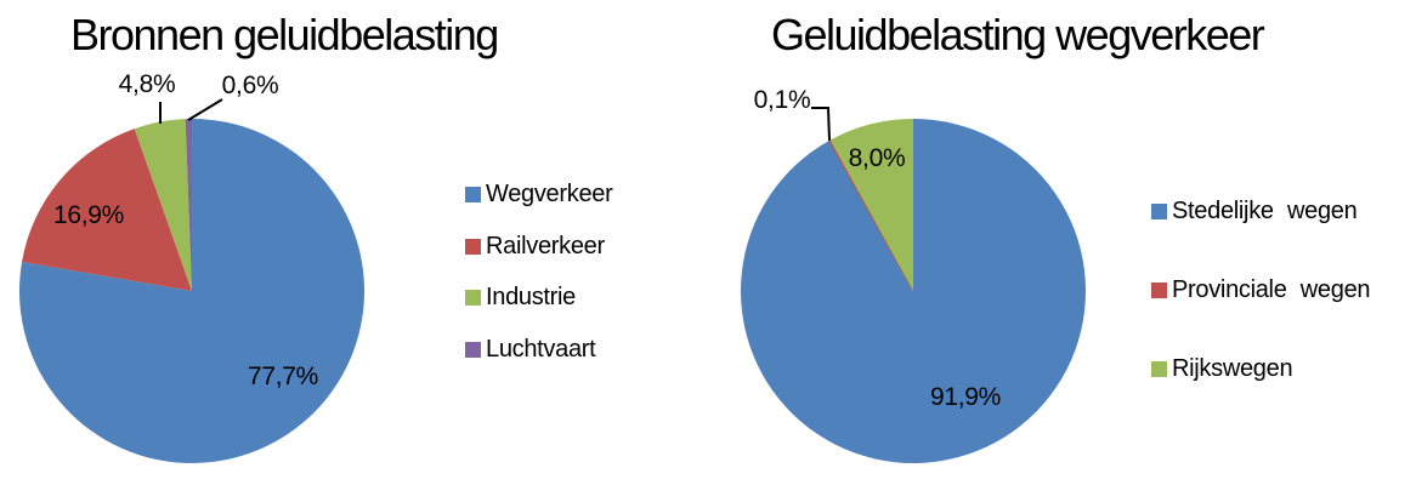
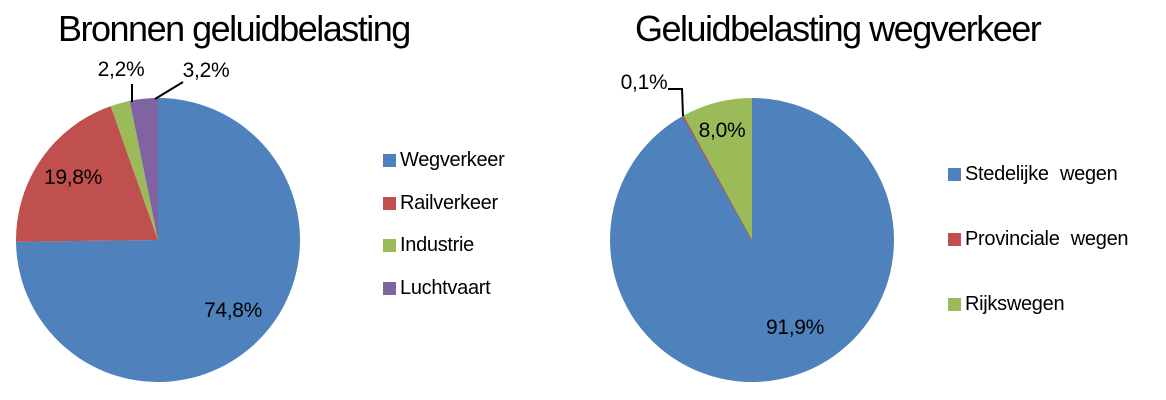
Bronnen geluidbelasting/Wegverkeer: 77,7% -> 74,8%
Bronnen geluidbelasting/Railverkeer: 16,9% -> 19,8%
Bronnen geluidbelasting/Industrie: 4,8% -> 2,2%
Bronnen geluidbelasting/Luchtvaart: 0,6% -> 3,2%
